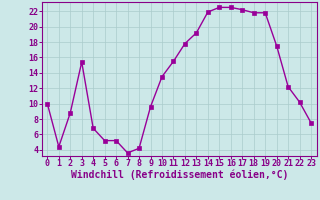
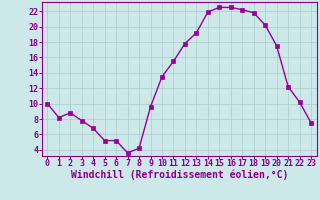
1: 4.4 -> 8.2
3: 15.4 -> 7.8
19: 21.8 -> 20.2
